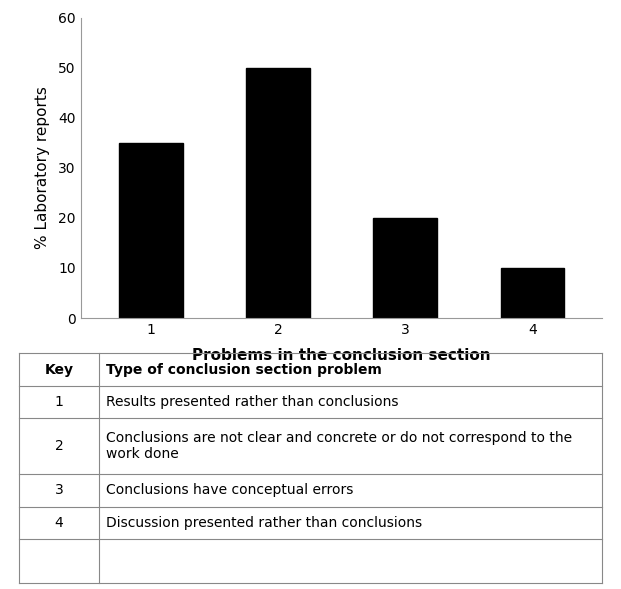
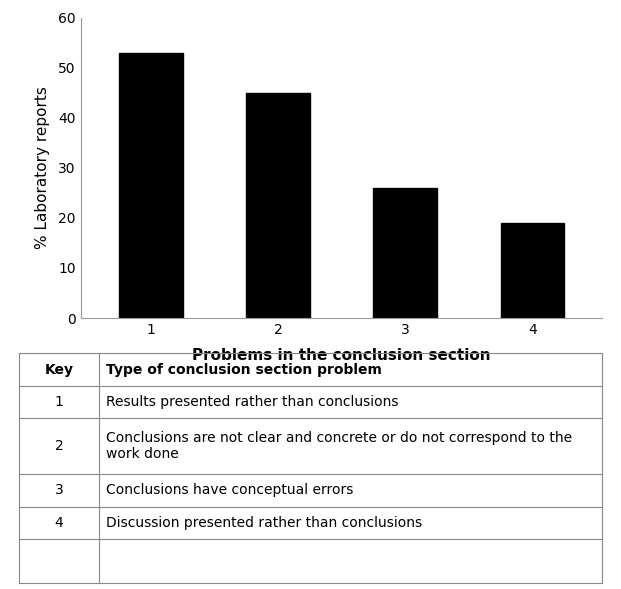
1: 35 -> 53
2: 50 -> 45
3: 20 -> 26
4: 10 -> 19
